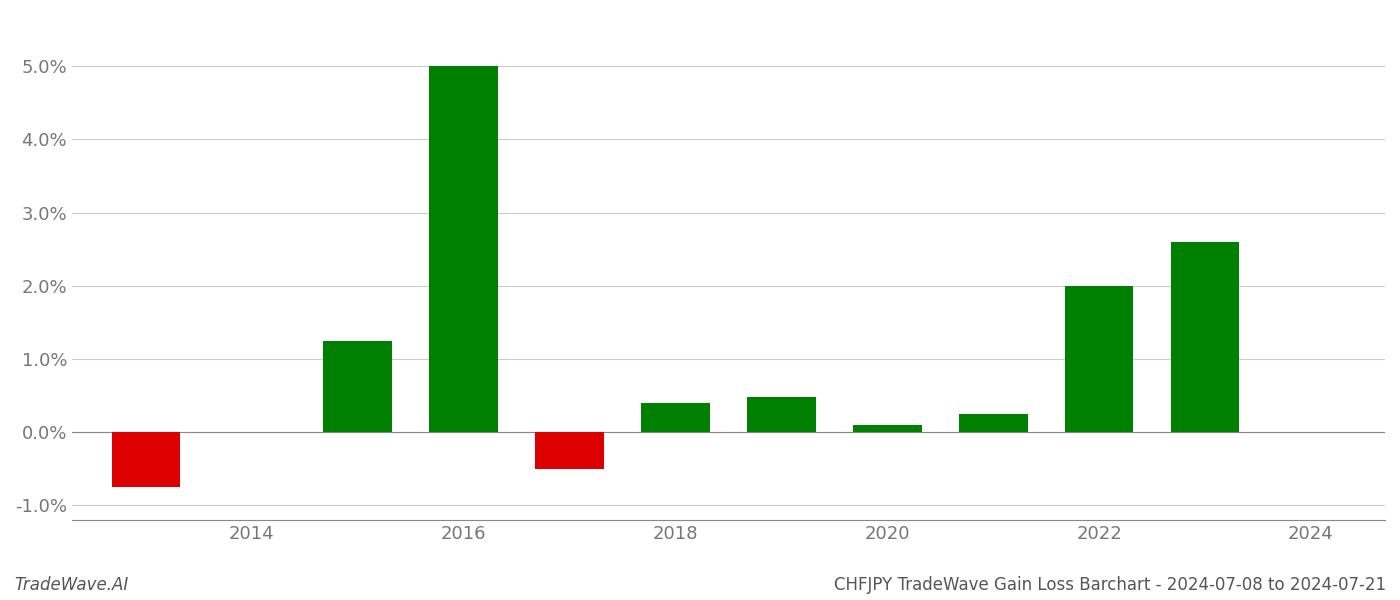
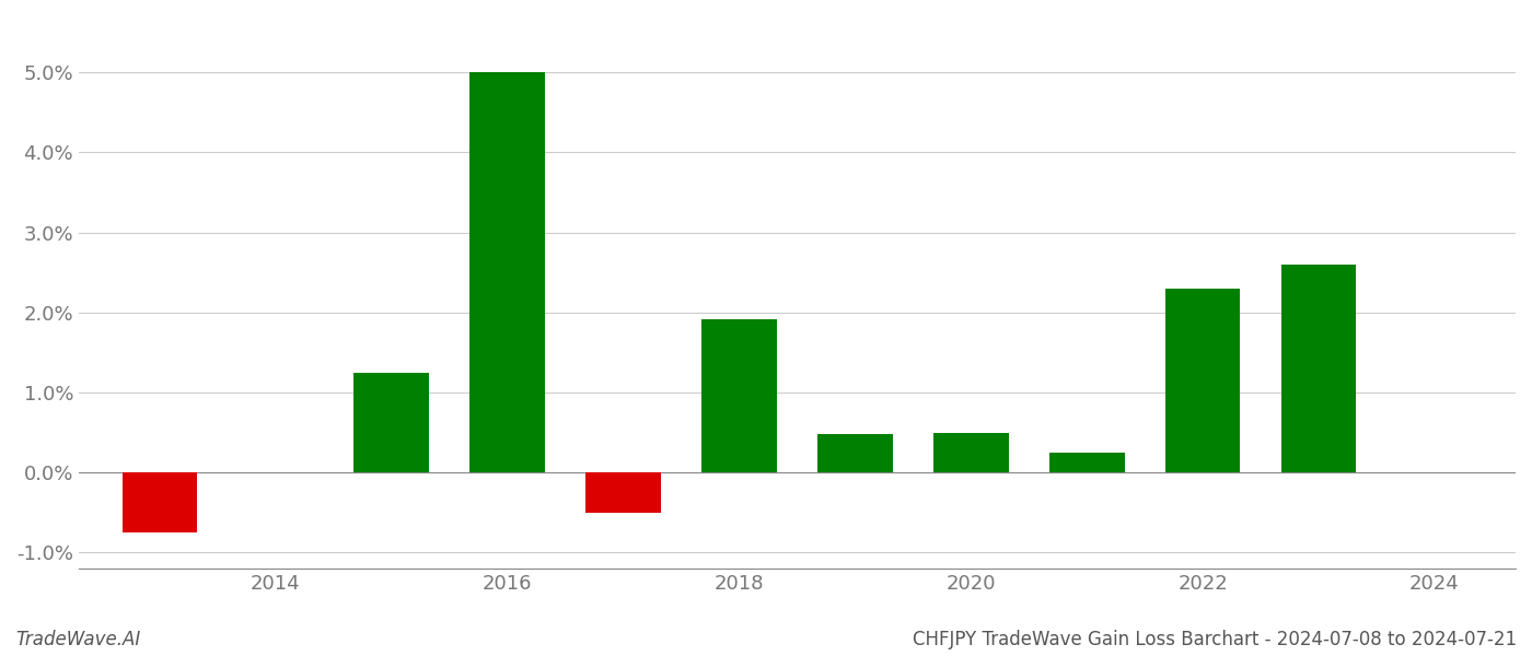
2018: 0.40% -> 1.92%
2020: 0.10% -> 0.50%
2022: 2.00% -> 2.30%
